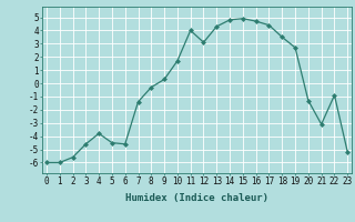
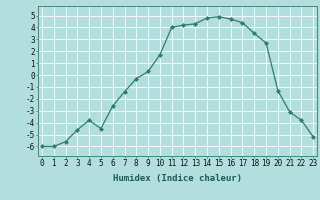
6: -4.6 -> -2.6
12: 3.1 -> 4.2
22: -0.9 -> -3.8
